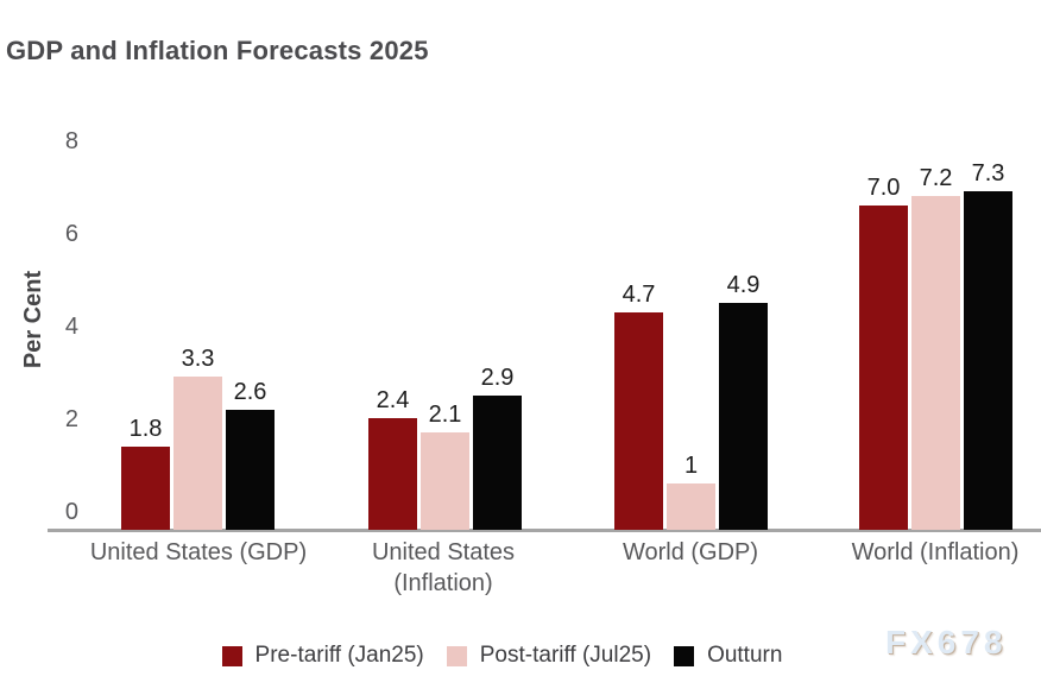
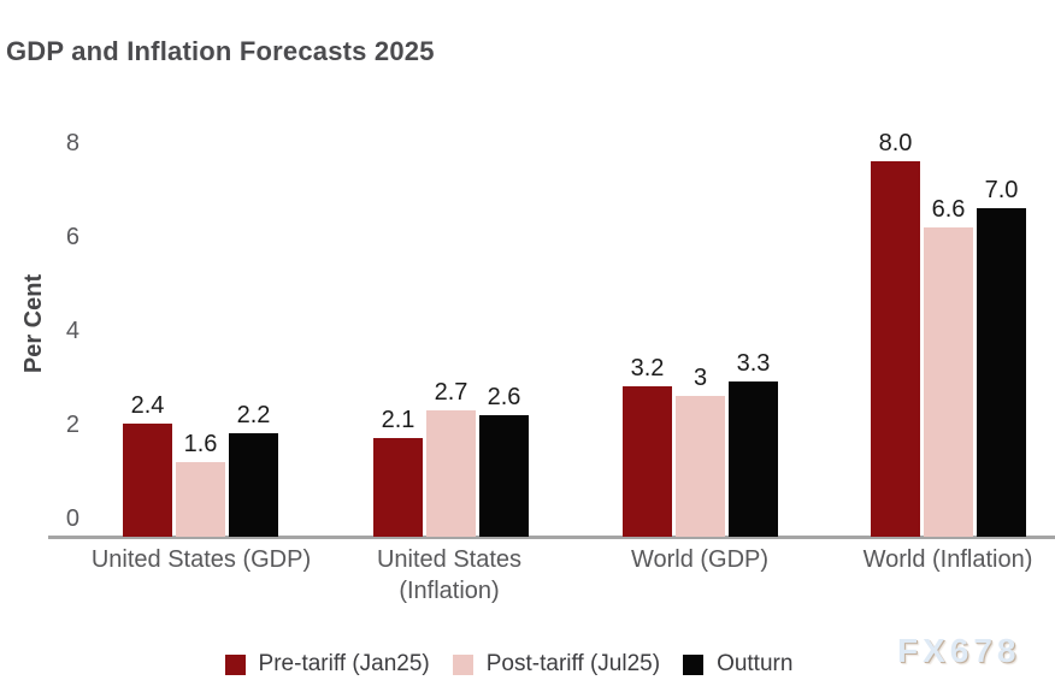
Pre-tariff (Jan25)/United States (GDP): 1.8 -> 2.4
Post-tariff (Jul25)/United States (GDP): 3.3 -> 1.6
Outturn/United States (GDP): 2.6 -> 2.2
Pre-tariff (Jan25)/United States (Inflation): 2.4 -> 2.1
Post-tariff (Jul25)/United States (Inflation): 2.1 -> 2.7
Outturn/United States (Inflation): 2.9 -> 2.6
Pre-tariff (Jan25)/World (GDP): 4.7 -> 3.2
Post-tariff (Jul25)/World (GDP): 1 -> 3
Outturn/World (GDP): 4.9 -> 3.3
Pre-tariff (Jan25)/World (Inflation): 7.0 -> 8.0
Post-tariff (Jul25)/World (Inflation): 7.2 -> 6.6
Outturn/World (Inflation): 7.3 -> 7.0
